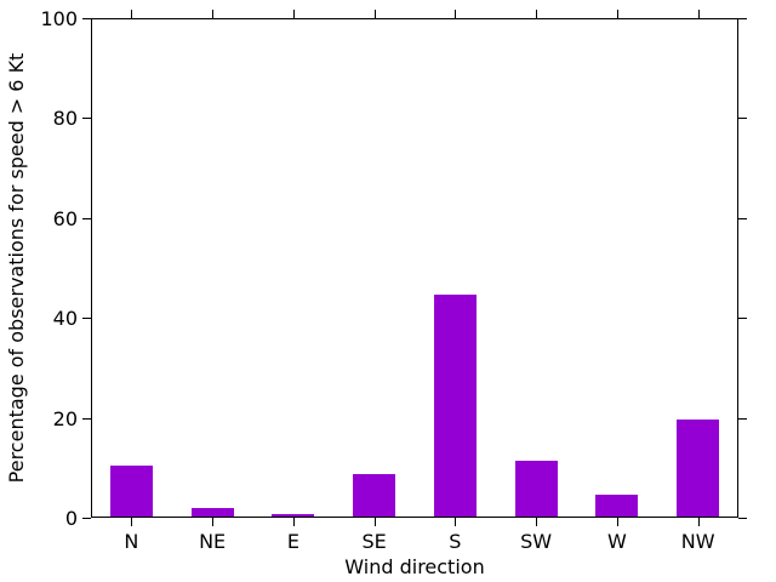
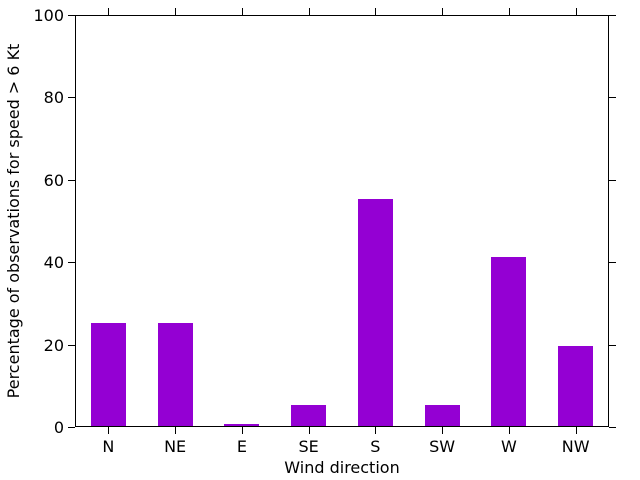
N: 10 -> 25
NE: 2 -> 25
SE: 8 -> 5
S: 44 -> 55
SW: 11 -> 5
W: 4 -> 41
